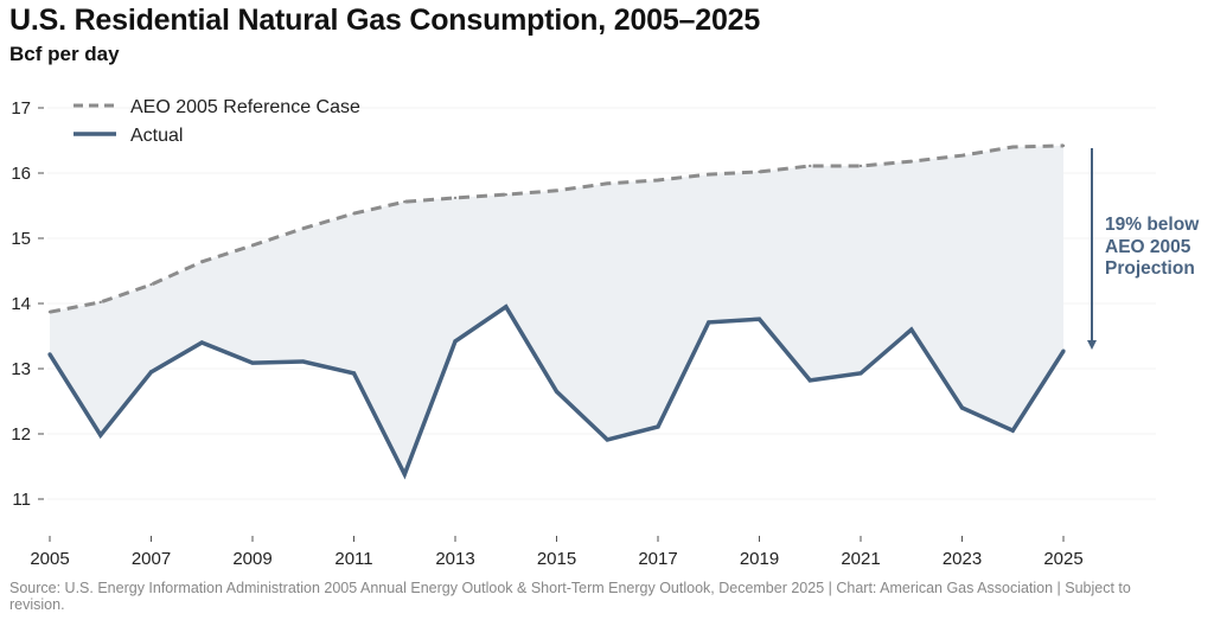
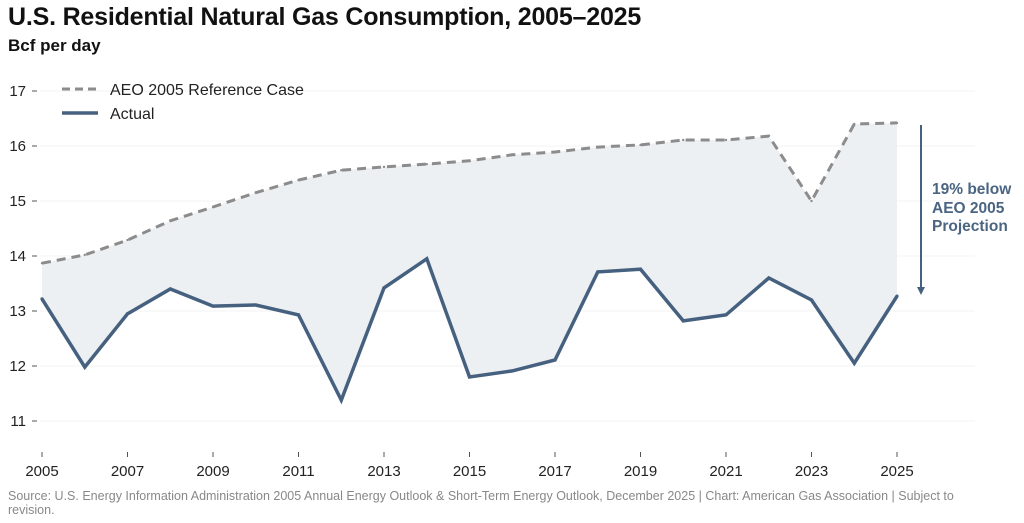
Actual/2015: 12.7 -> 11.8
AEO 2005 Reference Case/2023: 16.3 -> 15.0
Actual/2023: 12.4 -> 13.2
